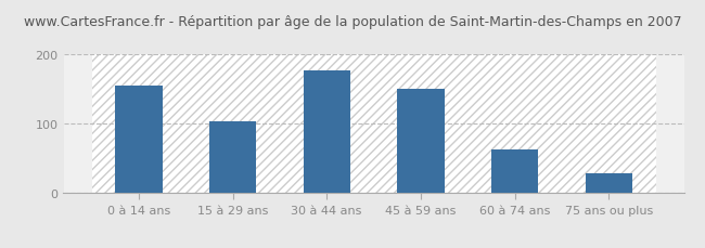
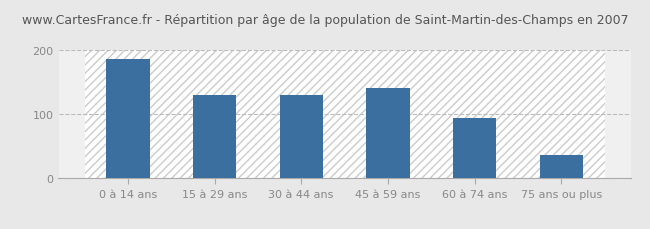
0 à 14 ans: 155 -> 186
15 à 29 ans: 103 -> 130
30 à 44 ans: 176 -> 130
45 à 59 ans: 150 -> 140
60 à 74 ans: 63 -> 94
75 ans ou plus: 28 -> 36
